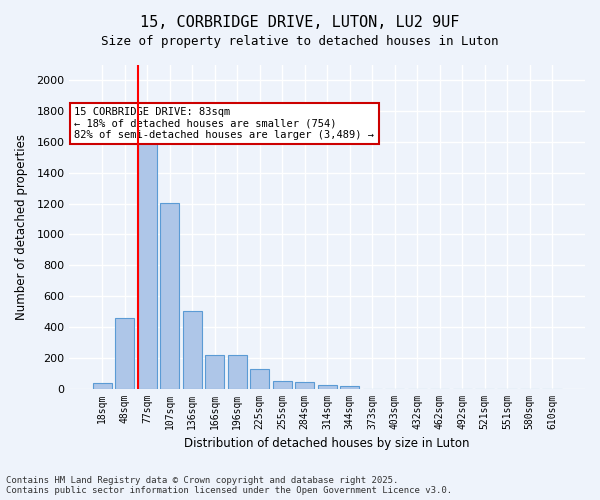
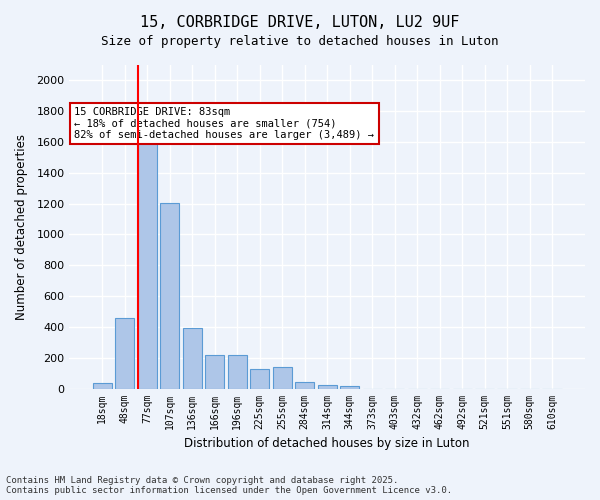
136sqm: 500 -> 390
255sqm: 50 -> 140
